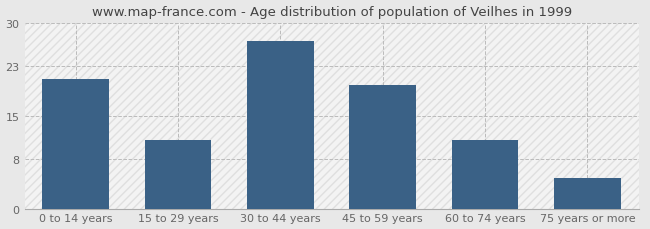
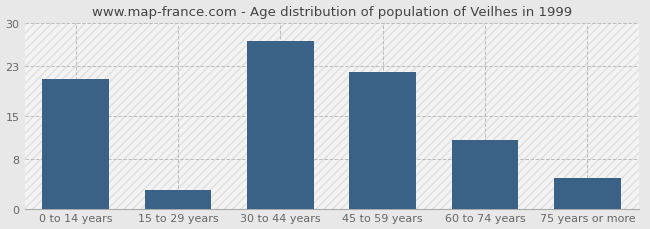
15 to 29 years: 11 -> 3
45 to 59 years: 20 -> 22
